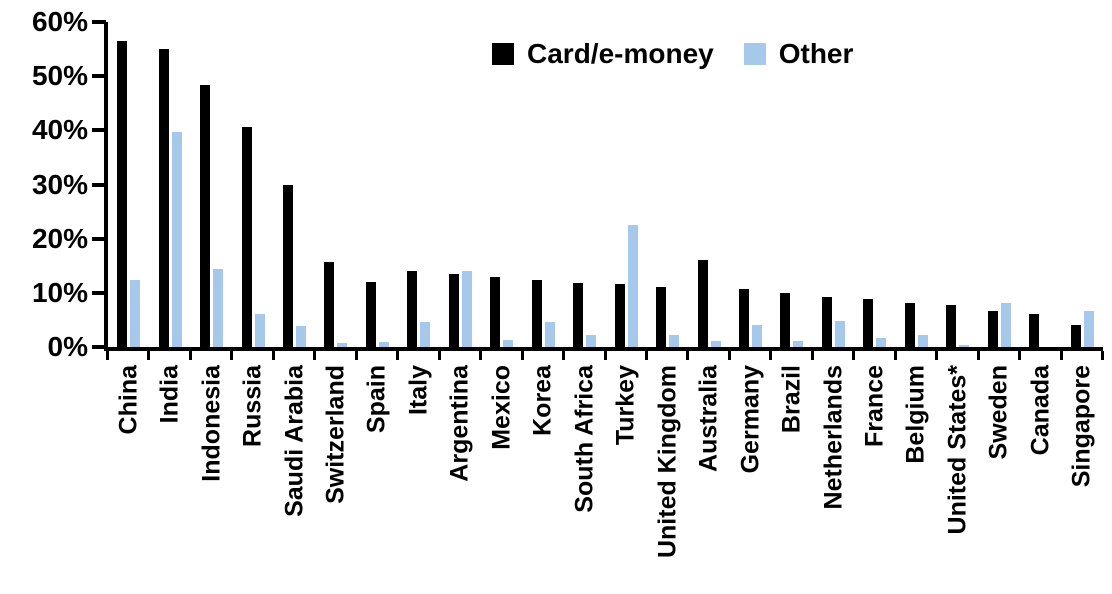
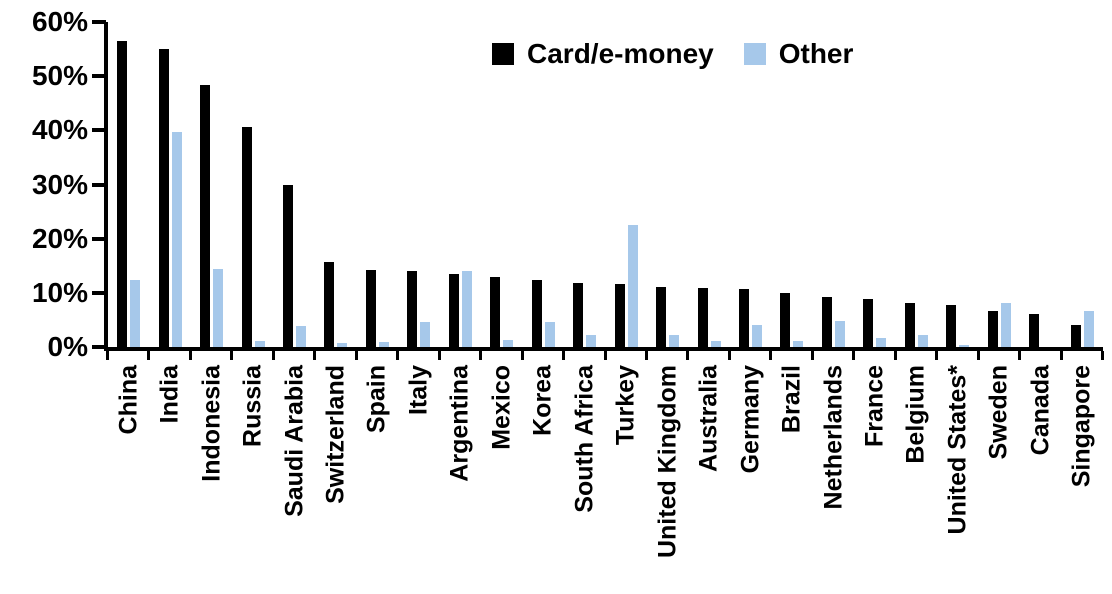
Other/Russia: 6% -> 1%
Card/e-money/Spain: 12% -> 14%
Card/e-money/Australia: 16% -> 11%
